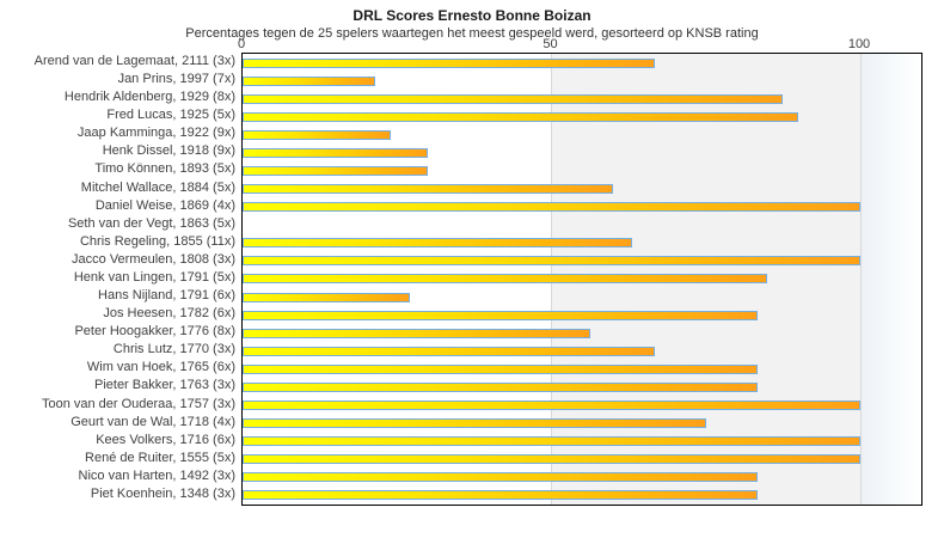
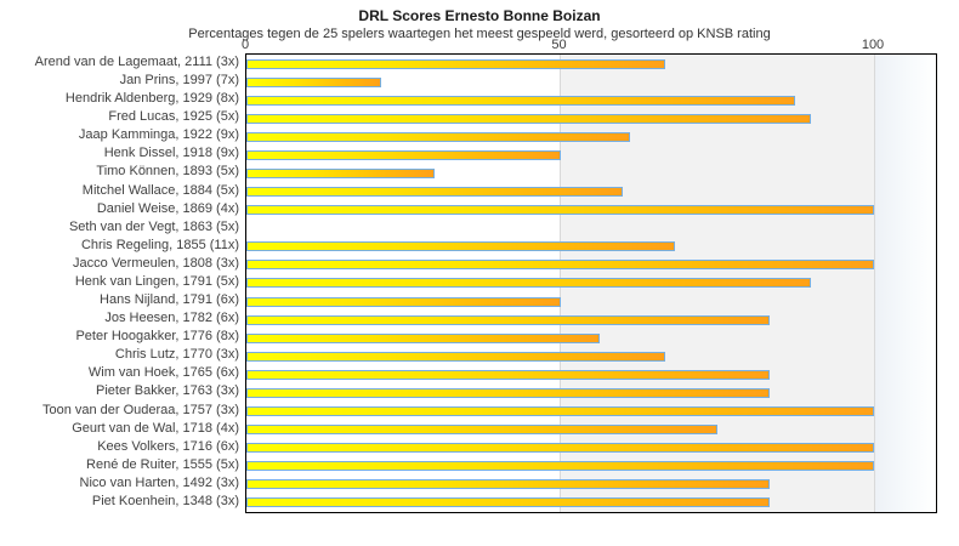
Jaap Kamminga, 1922 (9x): 24 -> 61
Henk Dissel, 1918 (9x): 30 -> 50
Chris Regeling, 1855 (11x): 63 -> 68
Henk van Lingen, 1791 (5x): 85 -> 90
Hans Nijland, 1791 (6x): 27 -> 50
